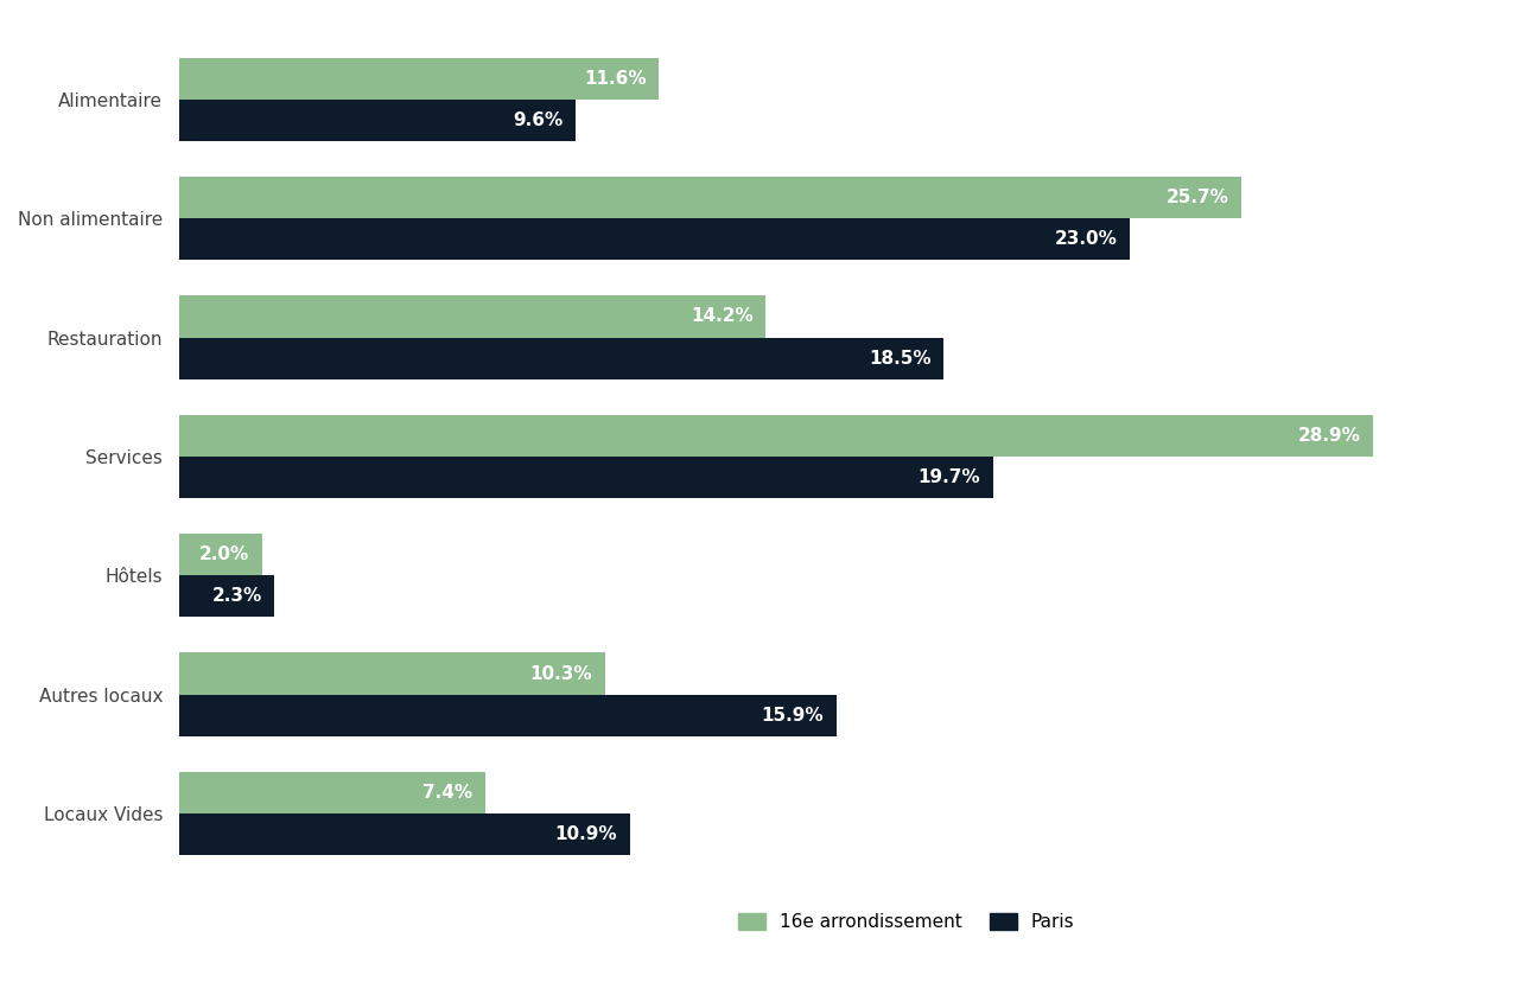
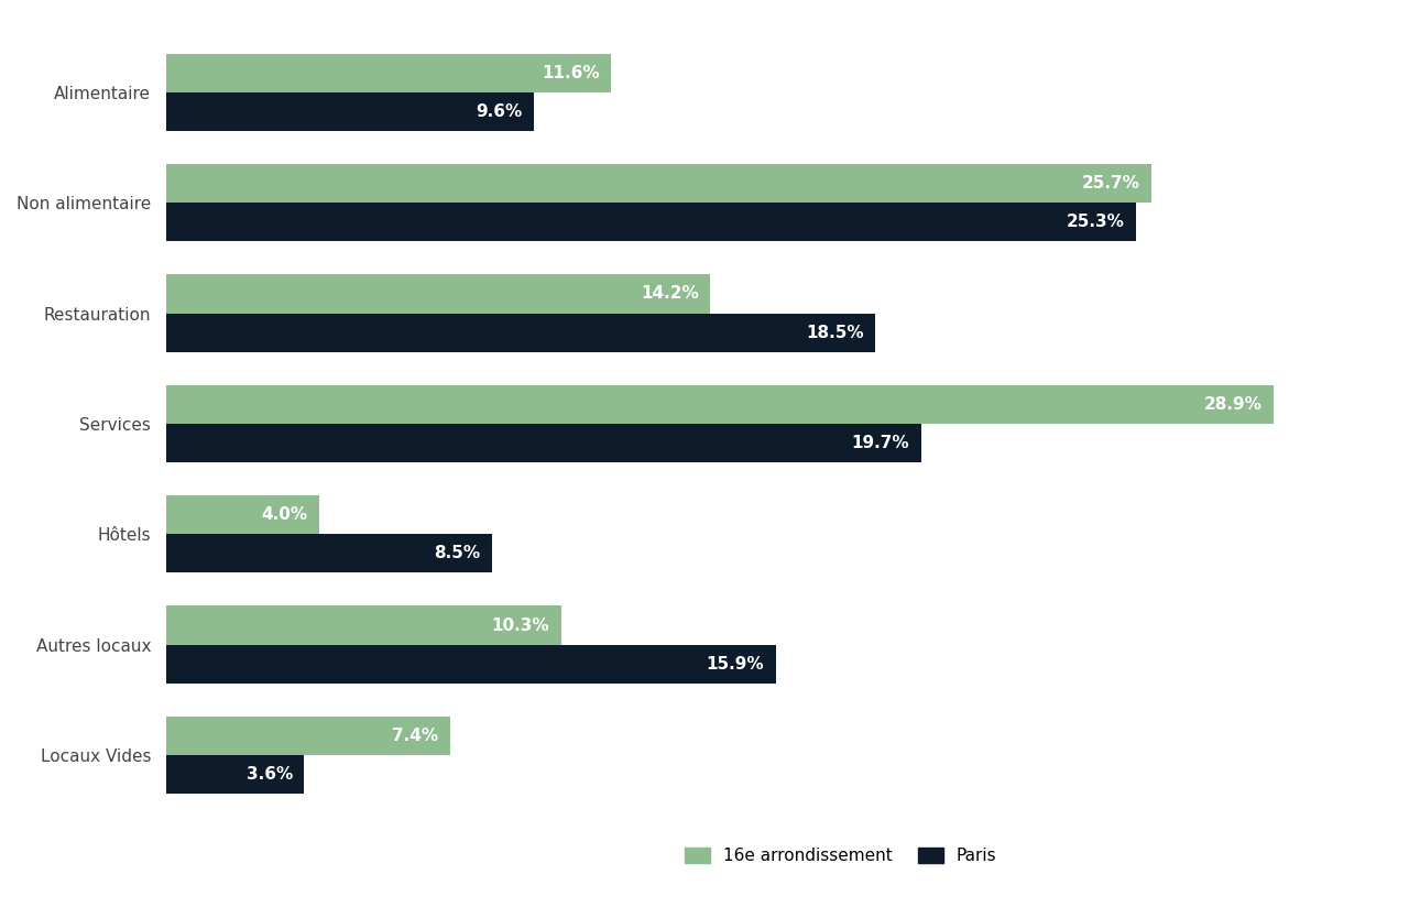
Paris/Non alimentaire: 23.0% -> 25.3%
16e arrondissement/Hôtels: 2.0% -> 4.0%
Paris/Hôtels: 2.3% -> 8.5%
Paris/Locaux Vides: 10.9% -> 3.6%
